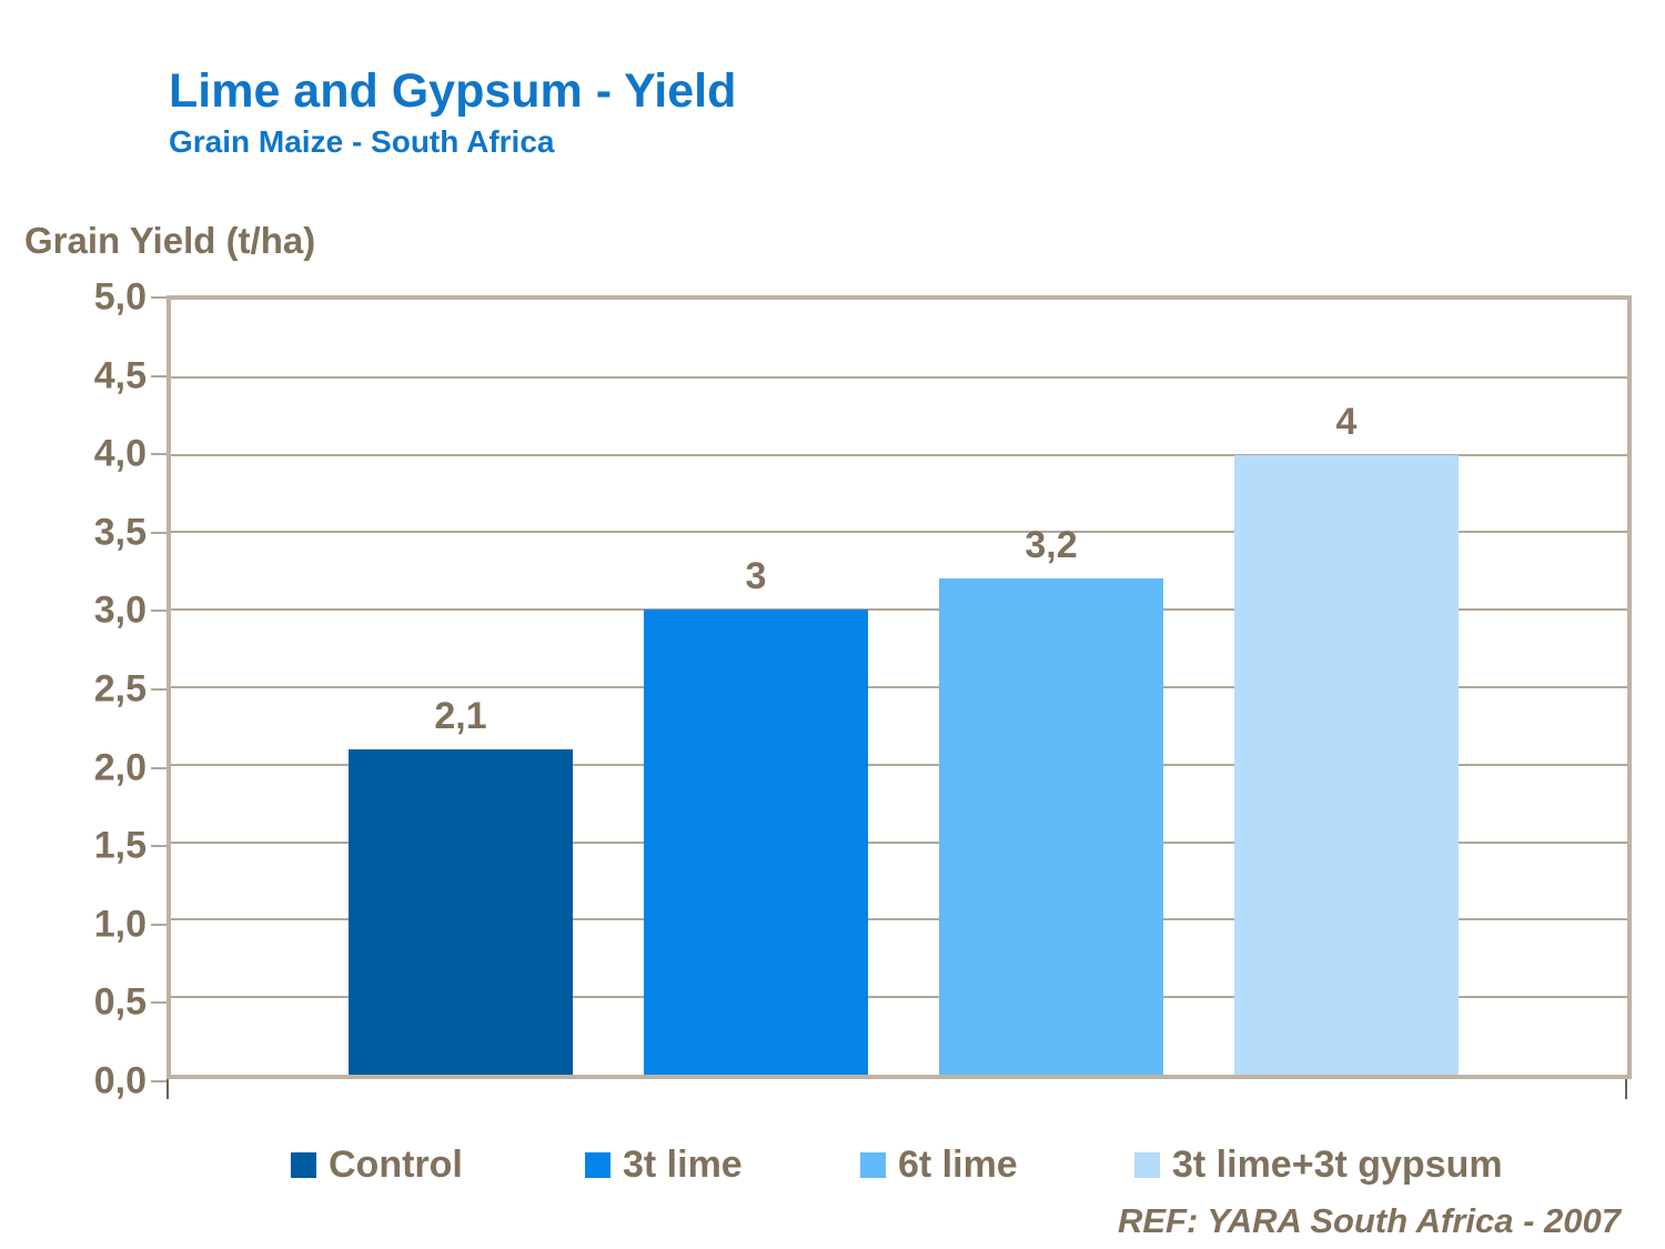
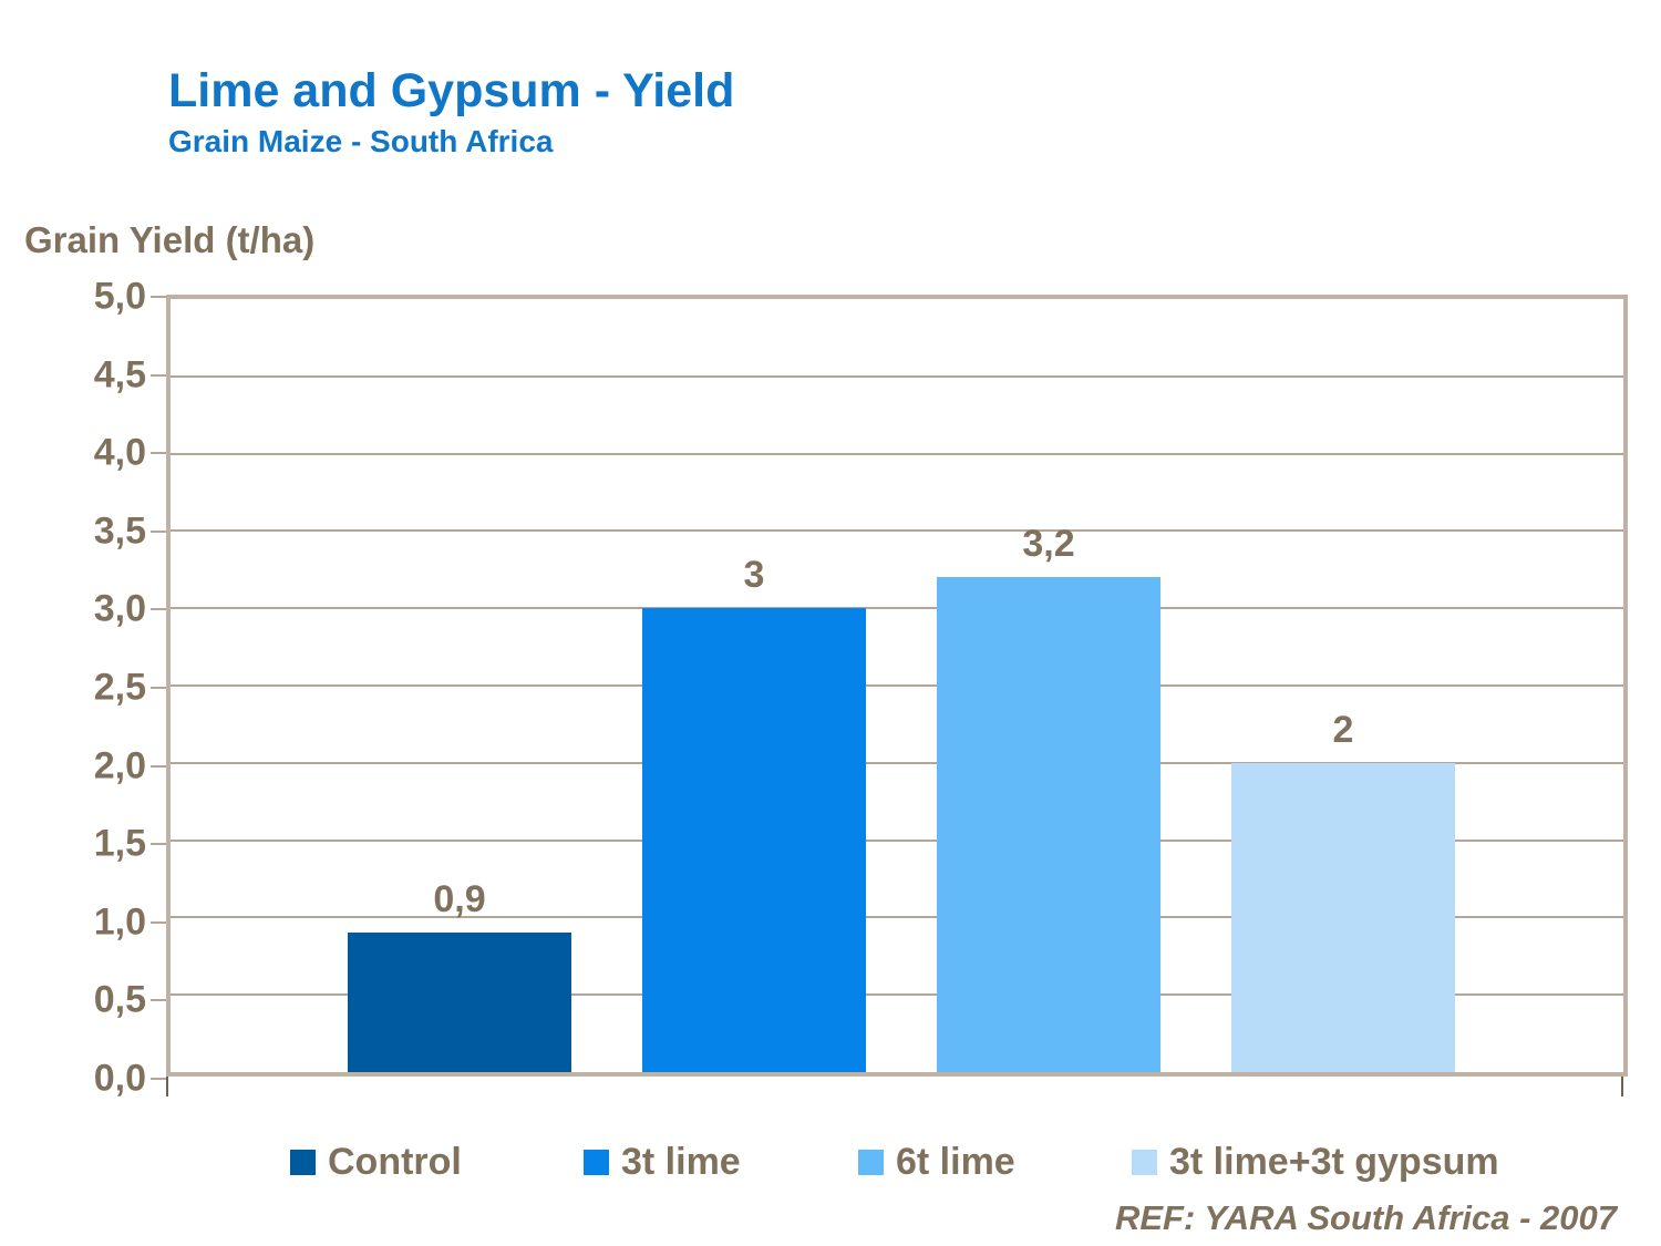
Control: 2,1 -> 0,9
3t lime+3t gypsum: 4 -> 2
